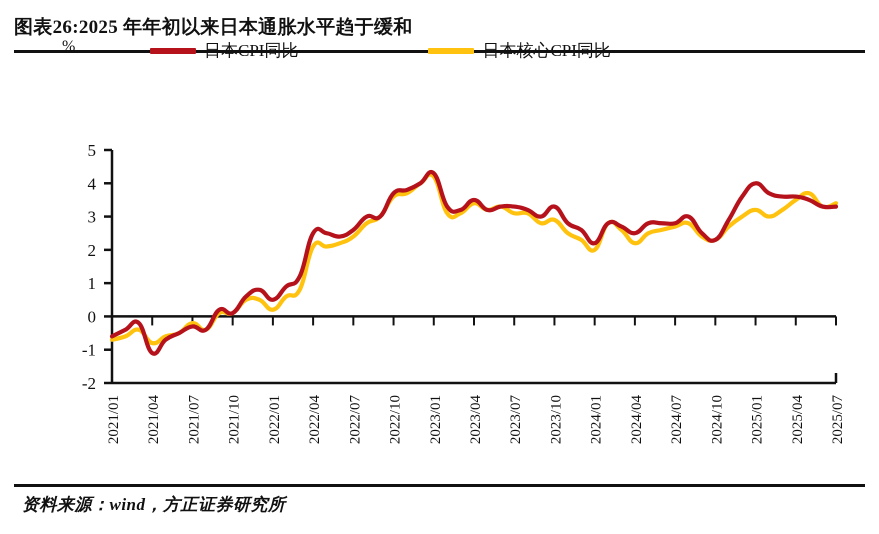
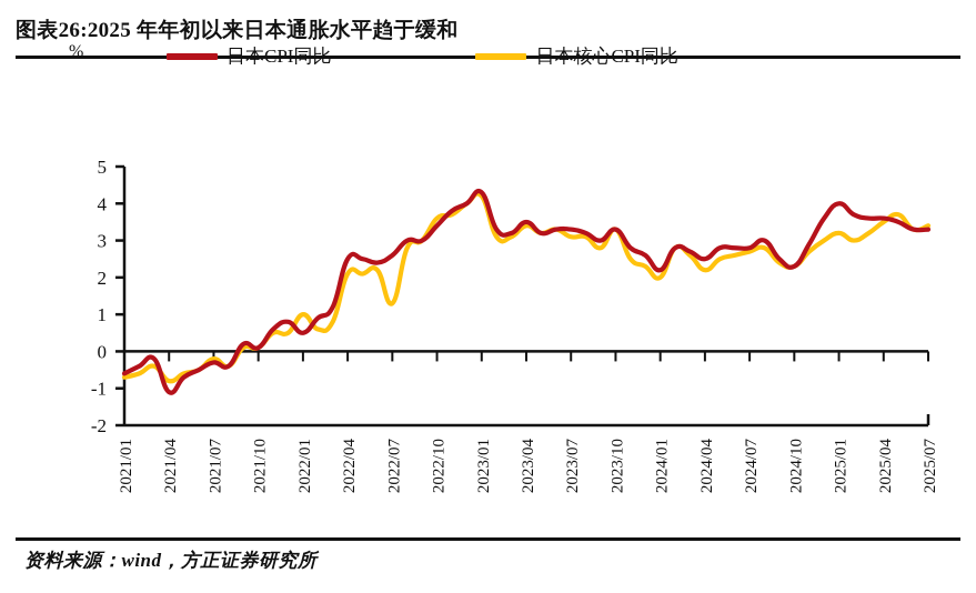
日本核心CPI同比/2022/01: 0.2 -> 1.0
日本核心CPI同比/2022/07: 2.4 -> 1.3
日本CPI同比/2022/10: 3.7 -> 3.4
日本核心CPI同比/2023/10: 2.9 -> 3.3
